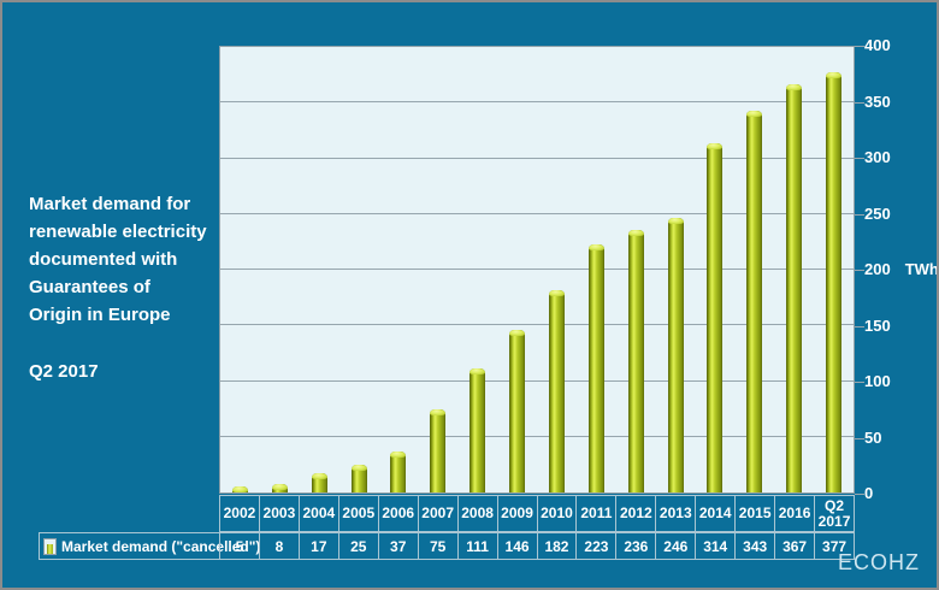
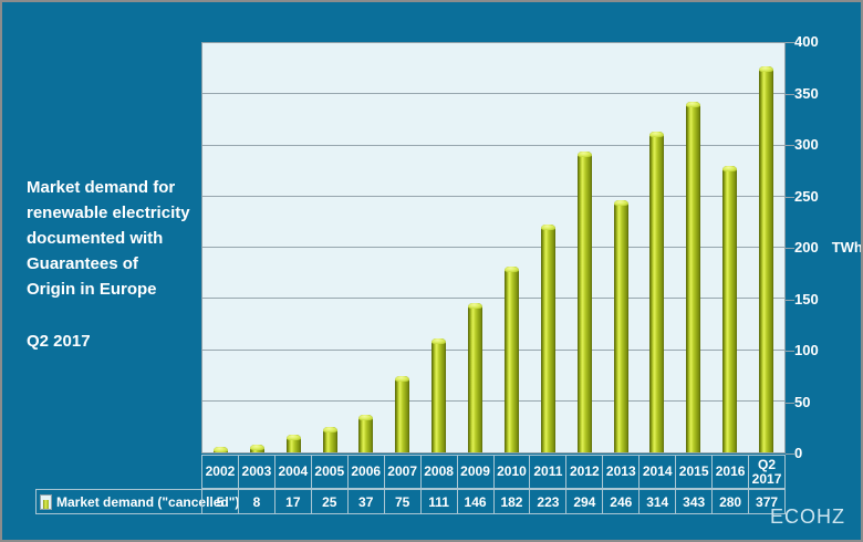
2012: 236 -> 294
2016: 367 -> 280
